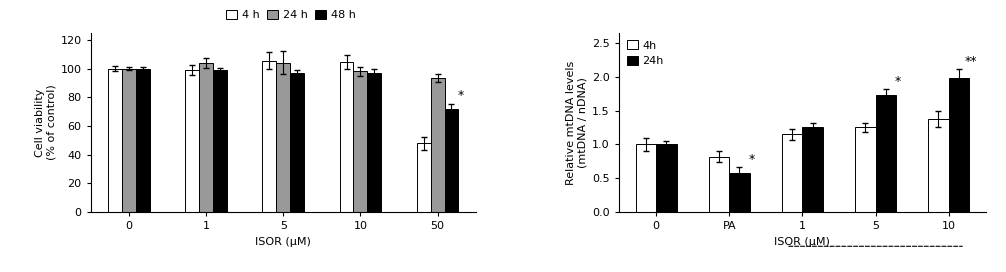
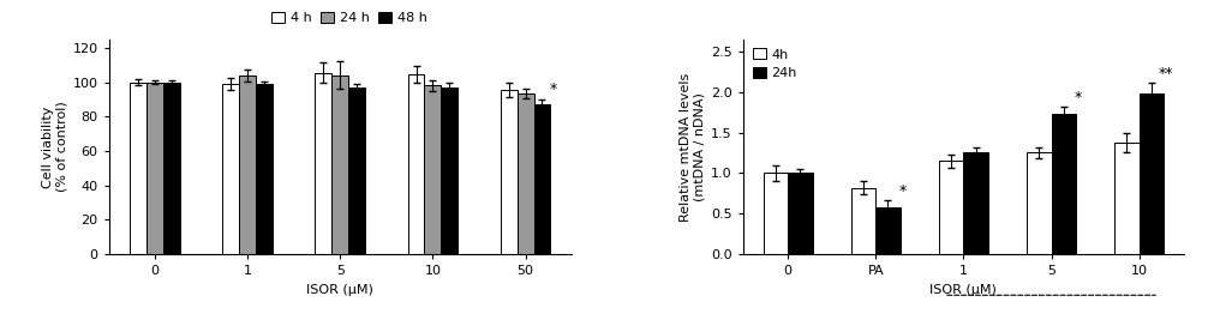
4 h/50: 48 -> 96
48 h/50: 72 -> 87
